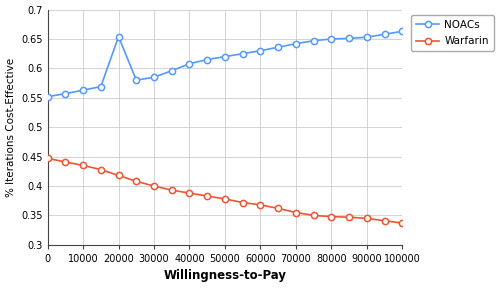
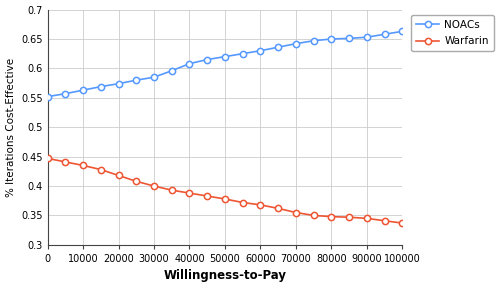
NOACs/20000: 0.654 -> 0.574
